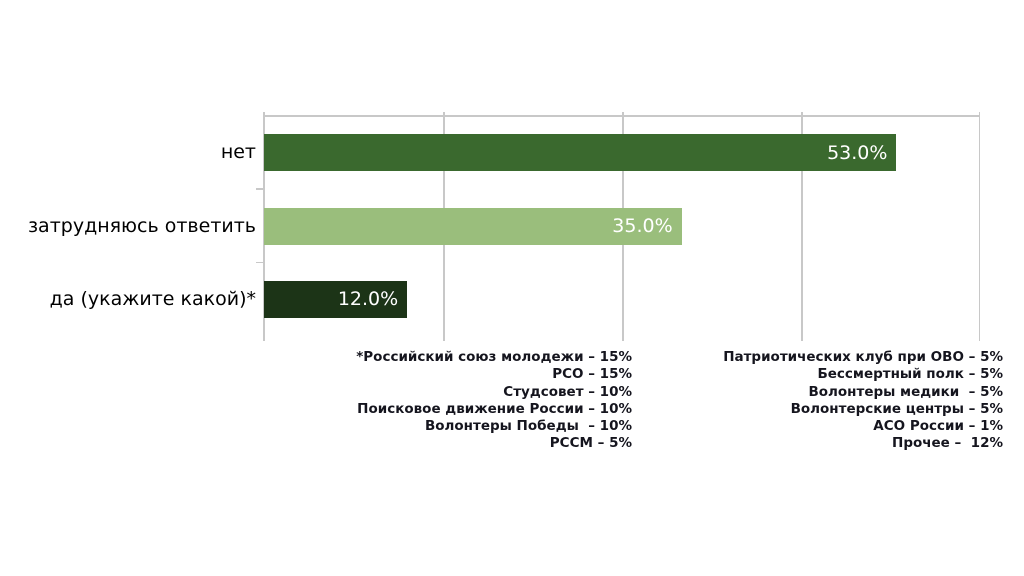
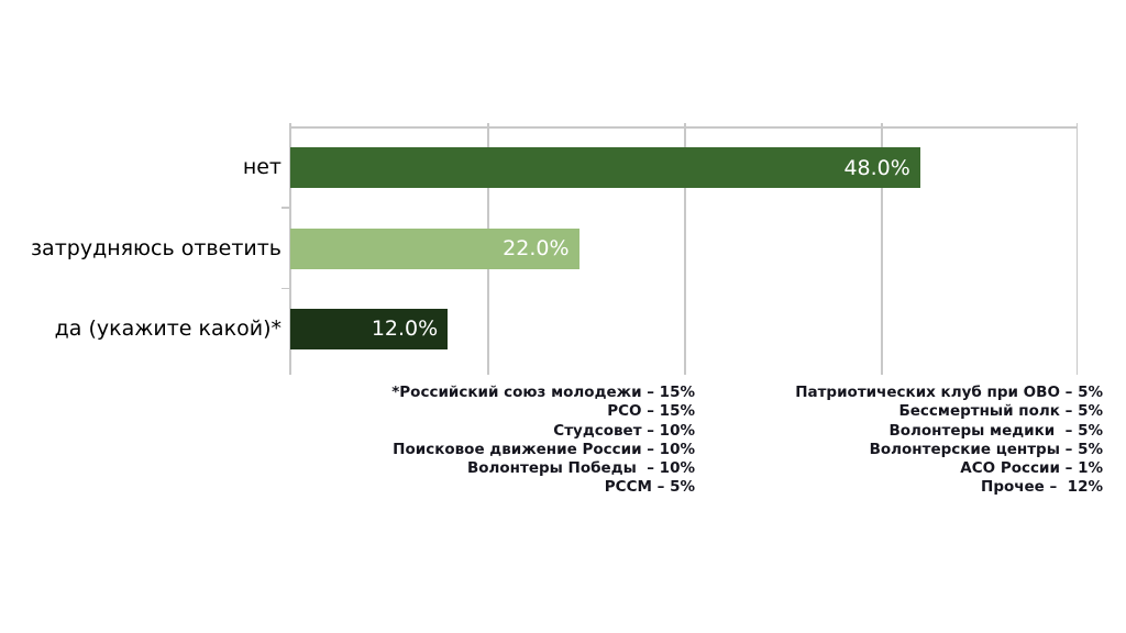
нет: 53.0% -> 48.0%
затрудняюсь ответить: 35.0% -> 22.0%
